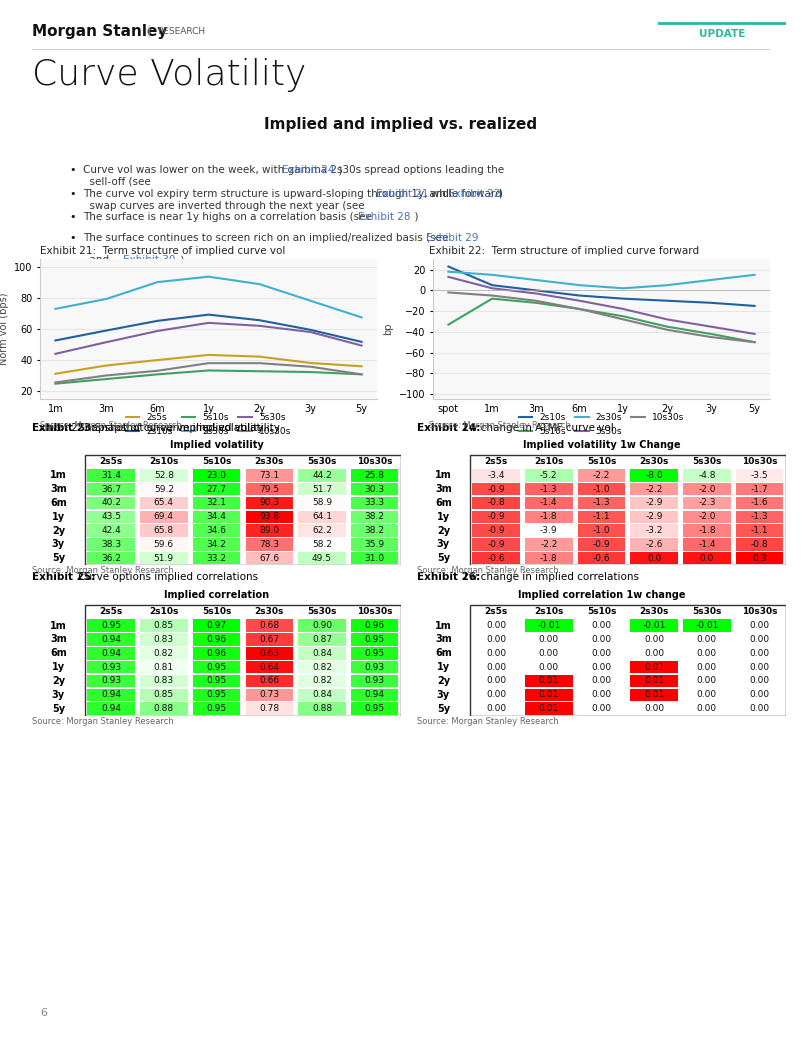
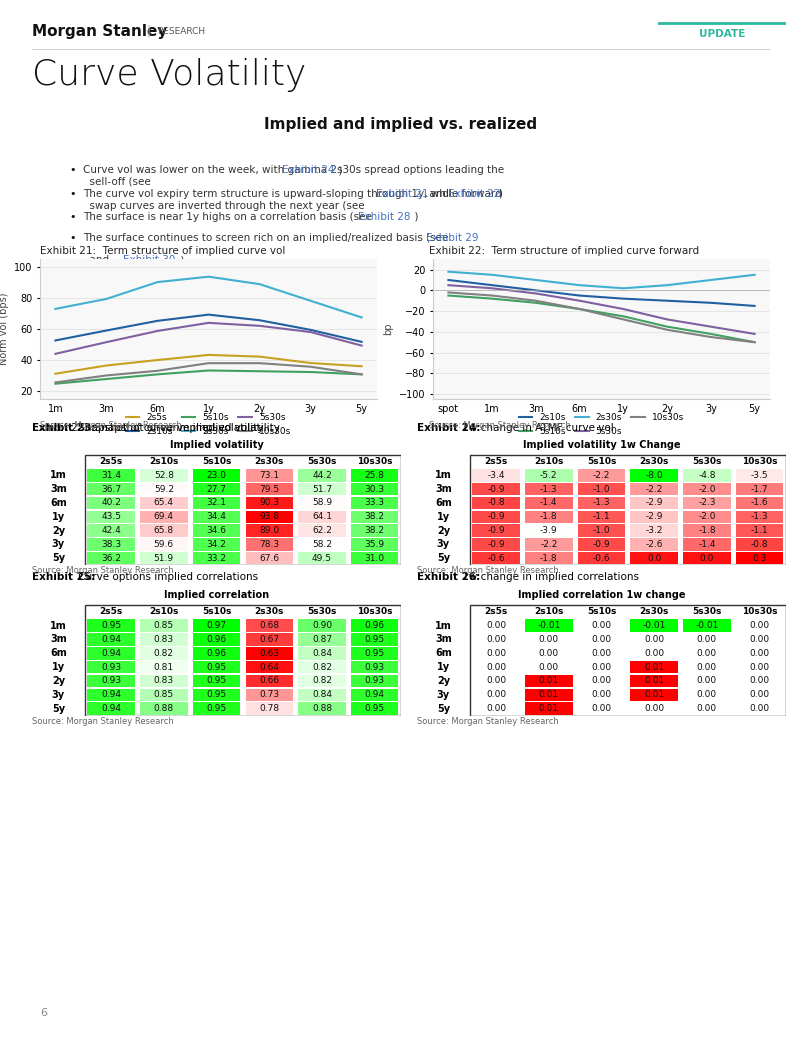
2s10s/spot: 23 -> 10
5s10s/spot: -33 -> -5
5s30s/spot: 13 -> 5
